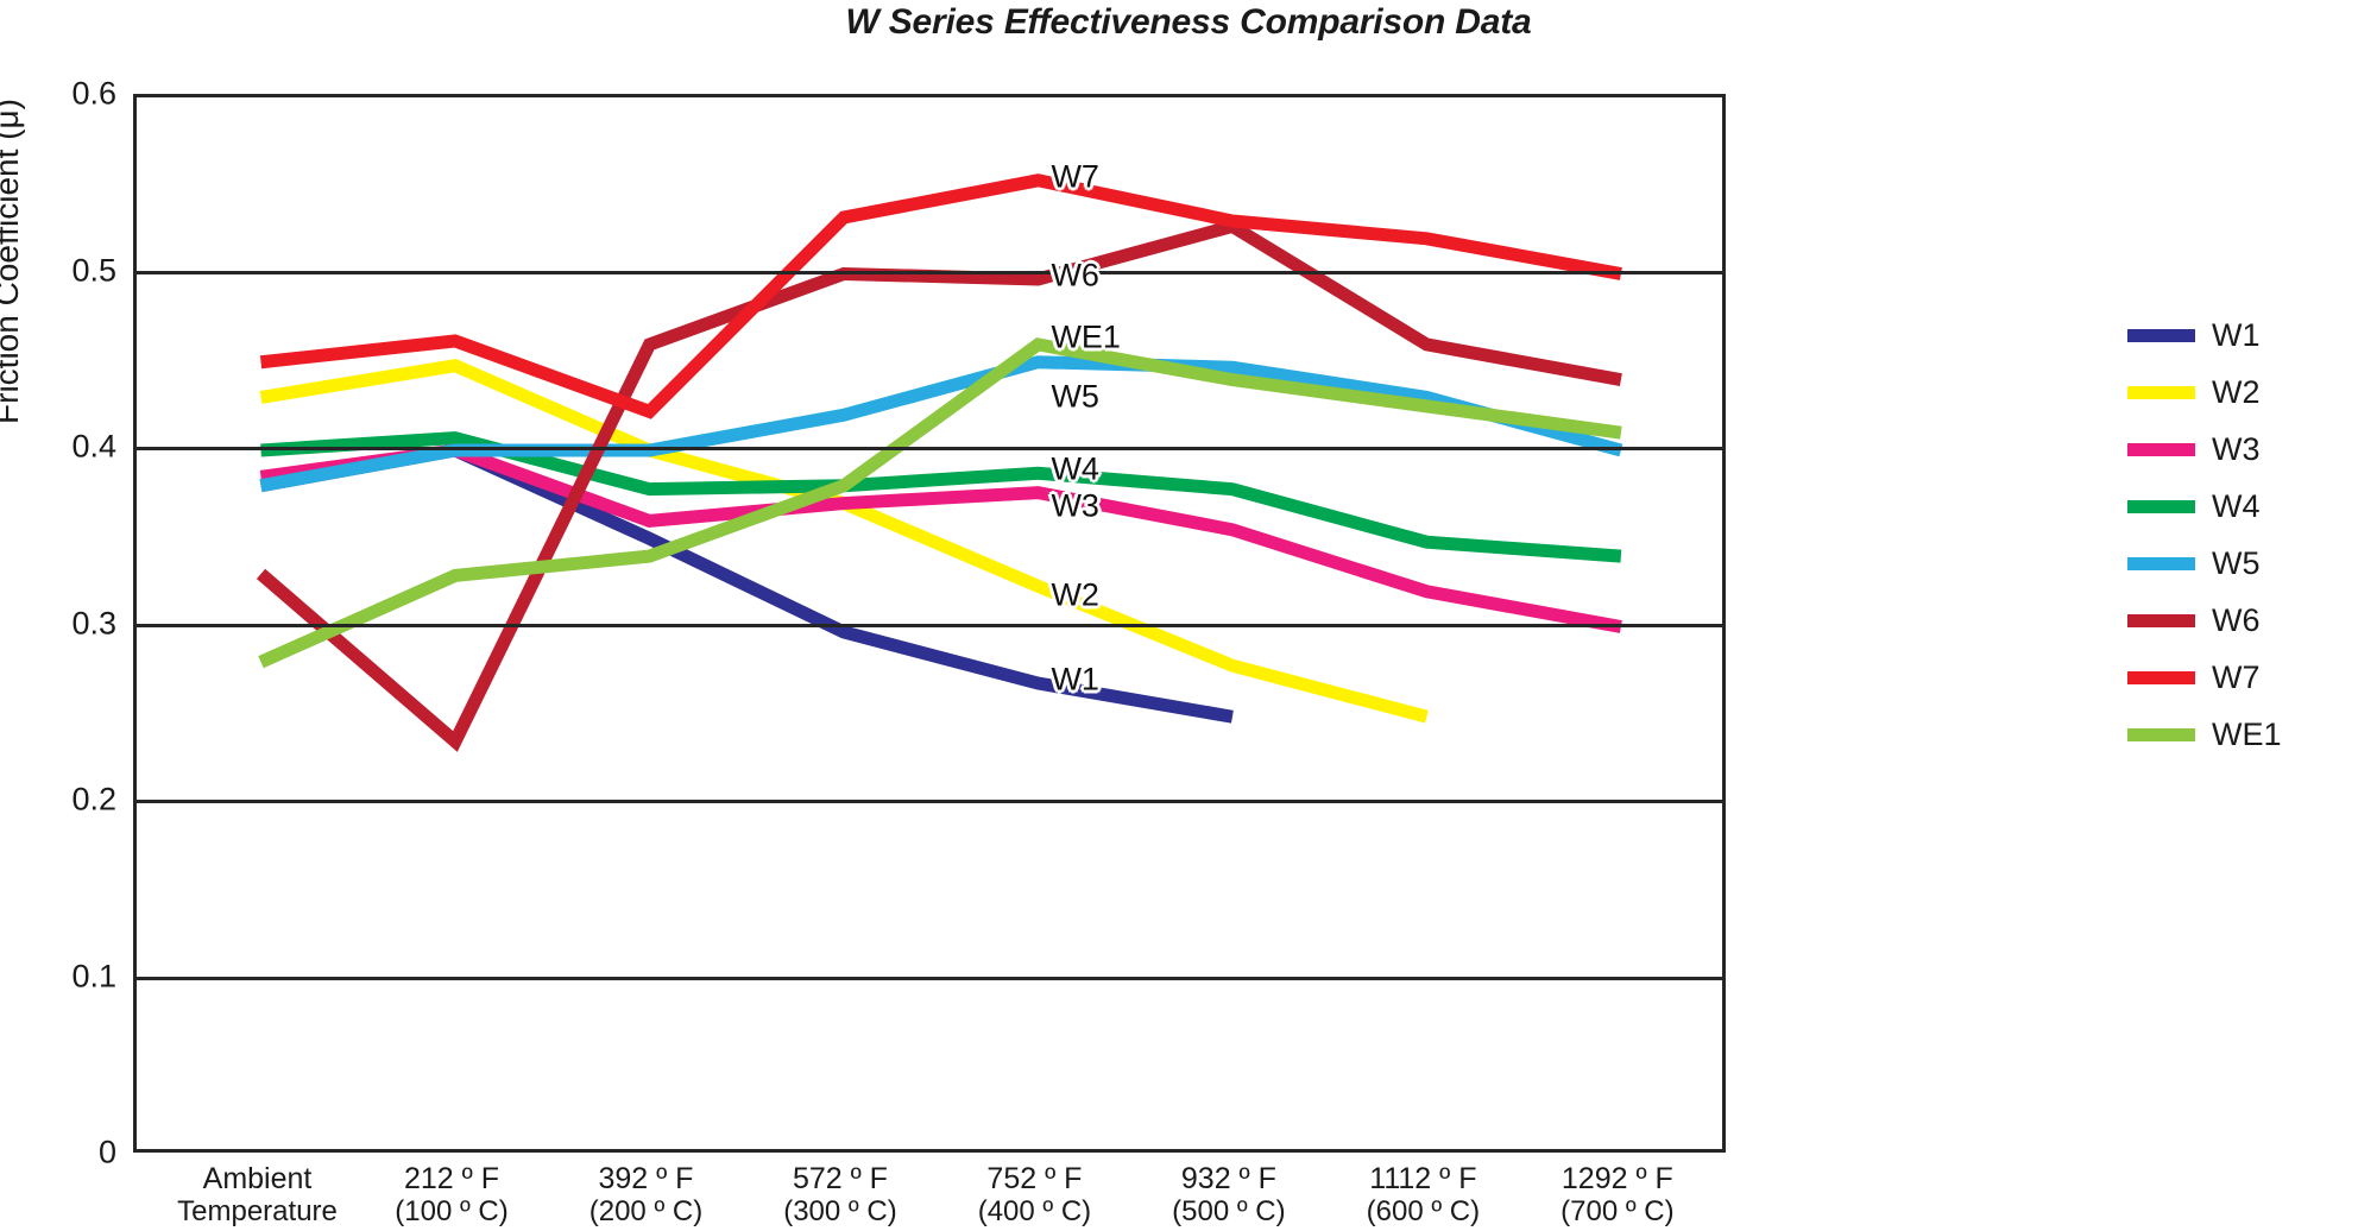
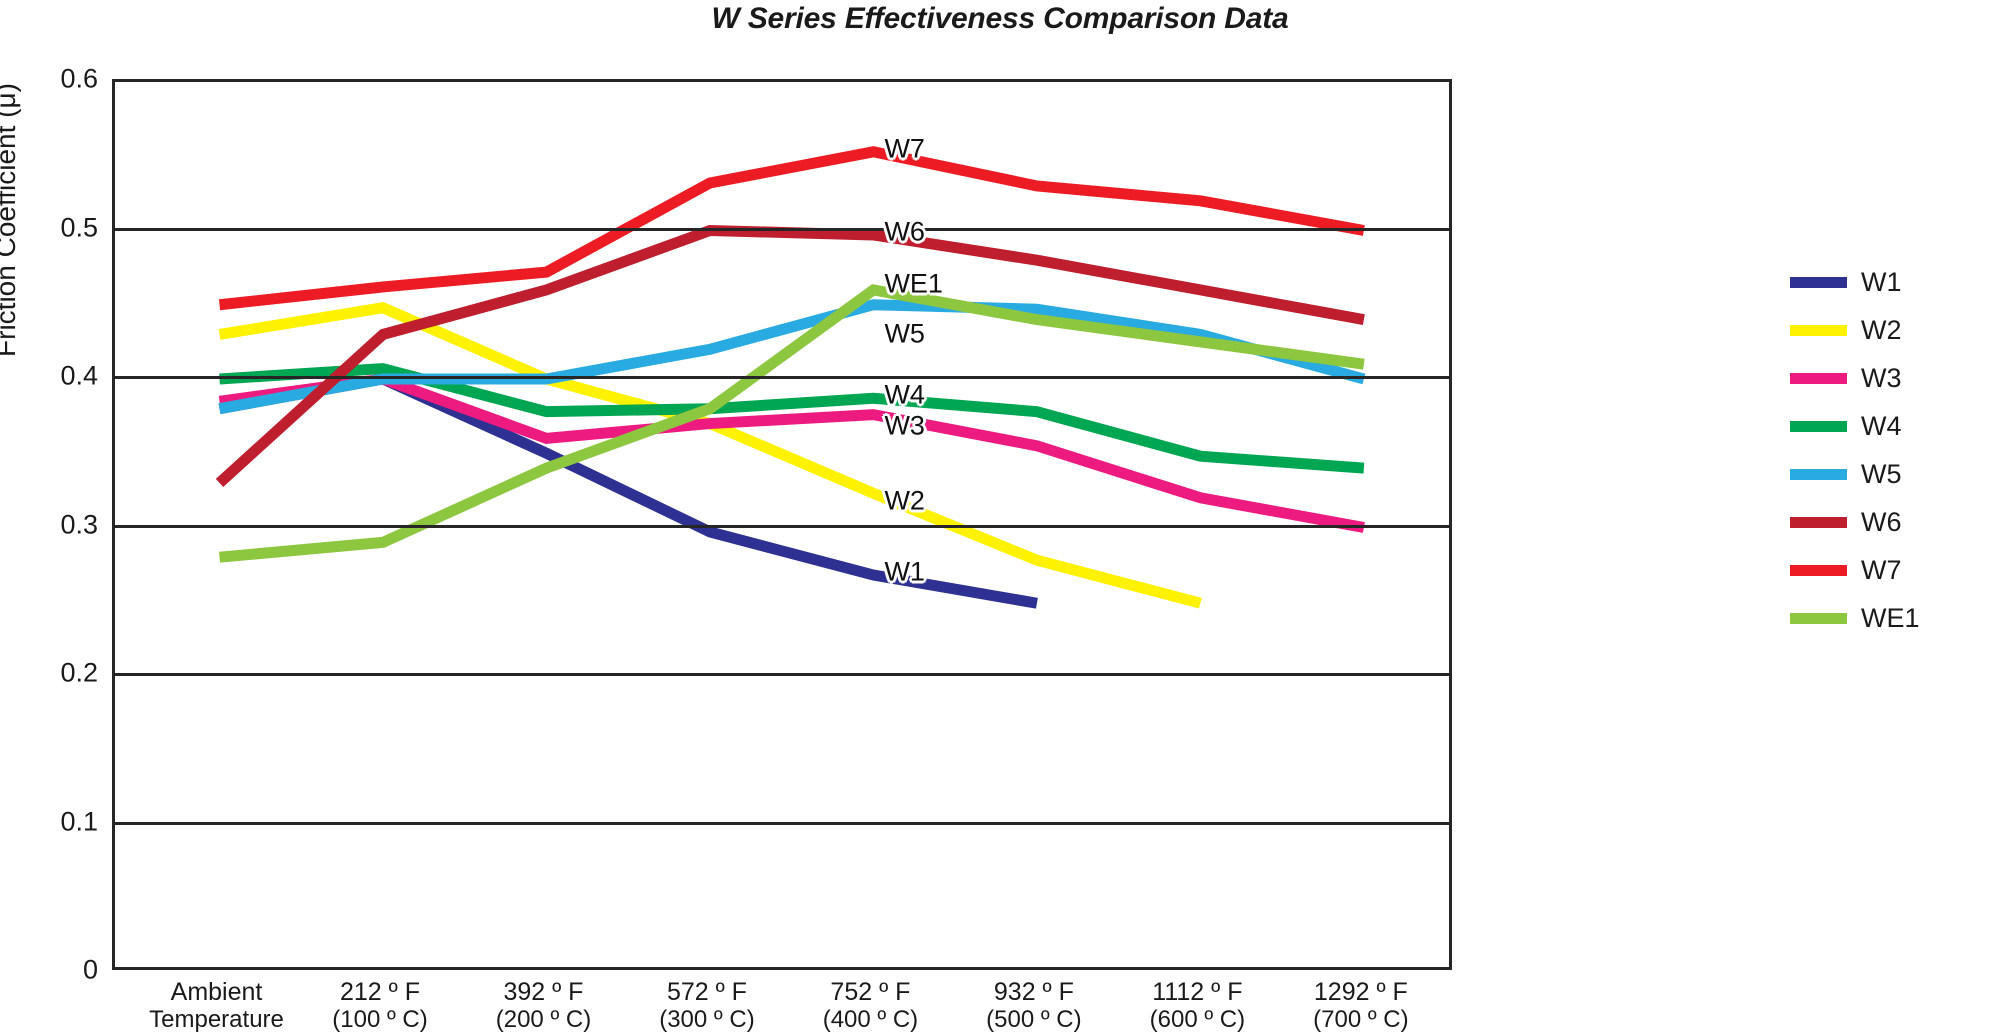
W6/212 º F (100 º C): 0.235 -> 0.430
WE1/212 º F (100 º C): 0.329 -> 0.290
W7/392 º F (200 º C): 0.422 -> 0.472
W6/932 º F (500 º C): 0.527 -> 0.480
